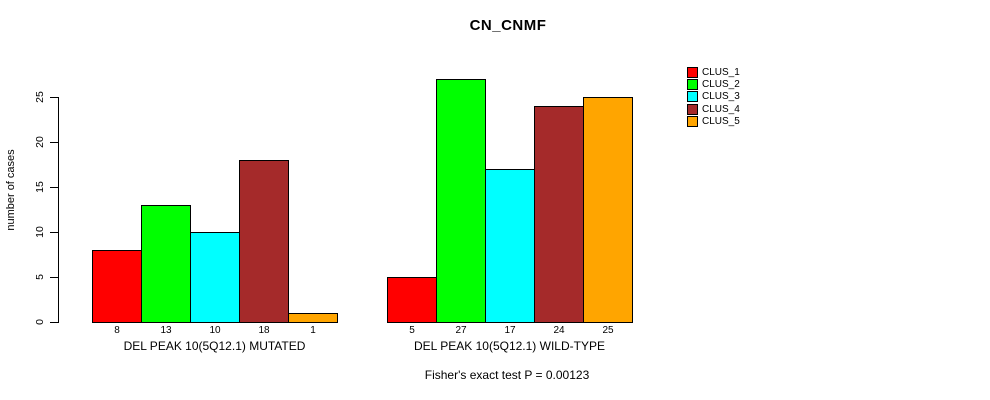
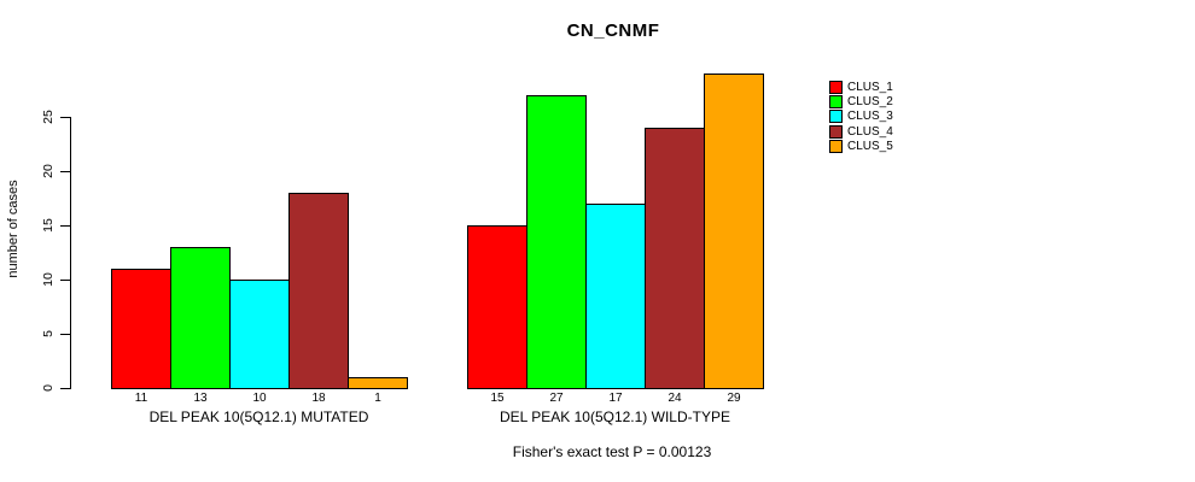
CLUS_1/DEL PEAK 10(5Q12.1) MUTATED: 8 -> 11
CLUS_1/DEL PEAK 10(5Q12.1) WILD-TYPE: 5 -> 15
CLUS_5/DEL PEAK 10(5Q12.1) WILD-TYPE: 25 -> 29
